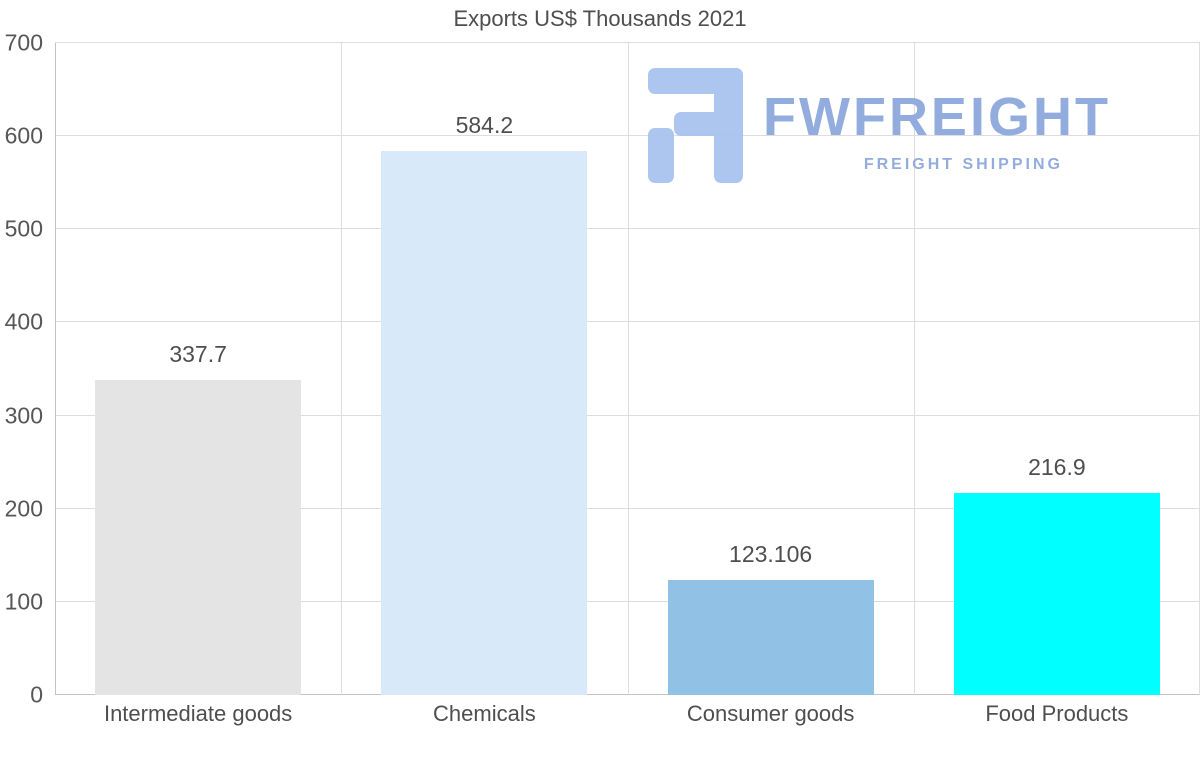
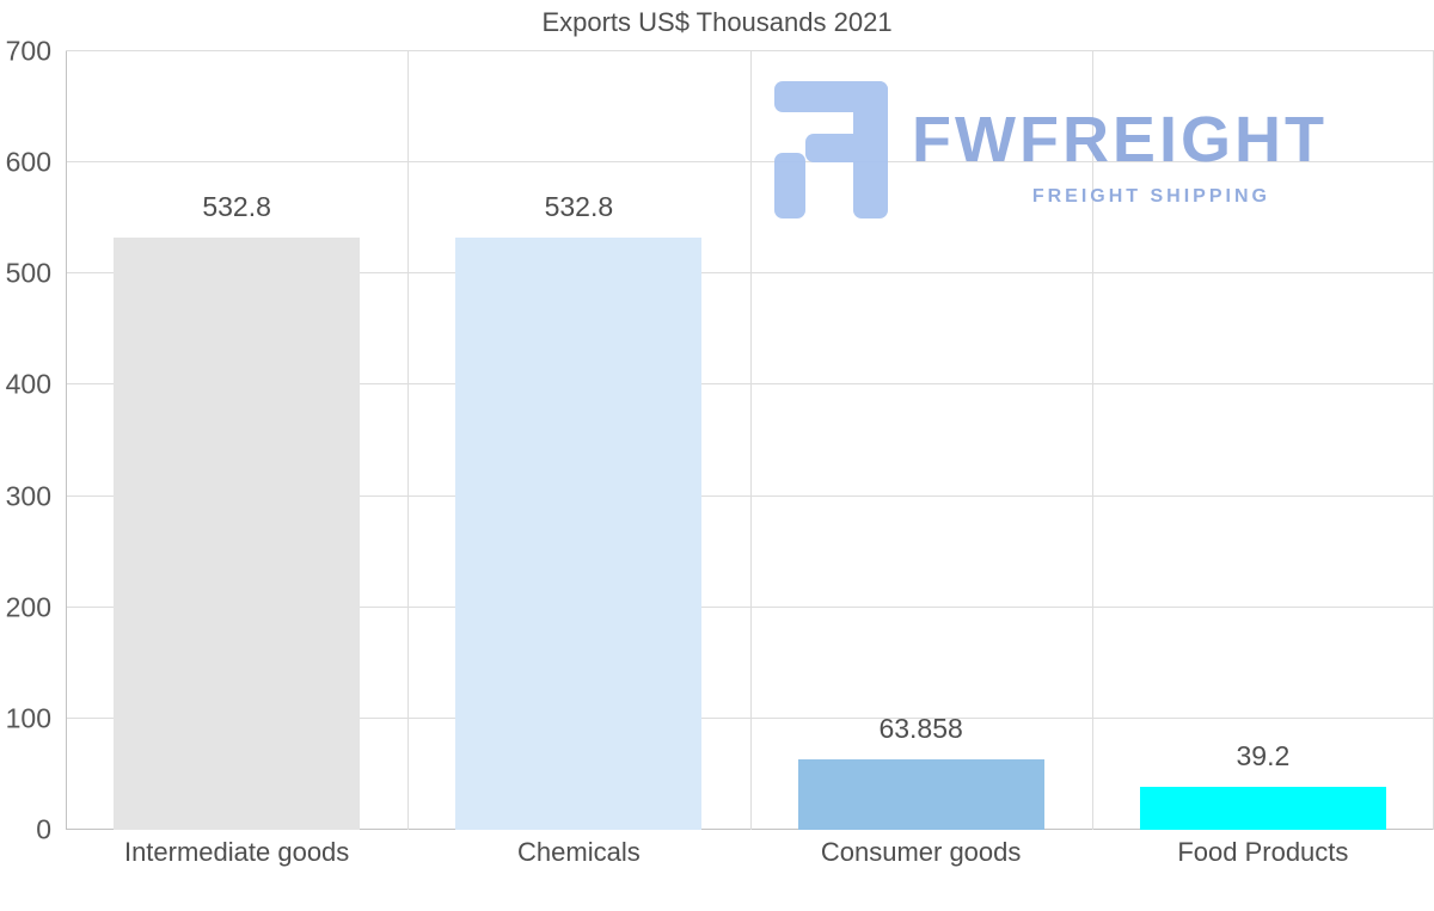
Intermediate goods: 337.7 -> 532.8
Chemicals: 584.2 -> 532.8
Consumer goods: 123.106 -> 63.858
Food Products: 216.9 -> 39.2
